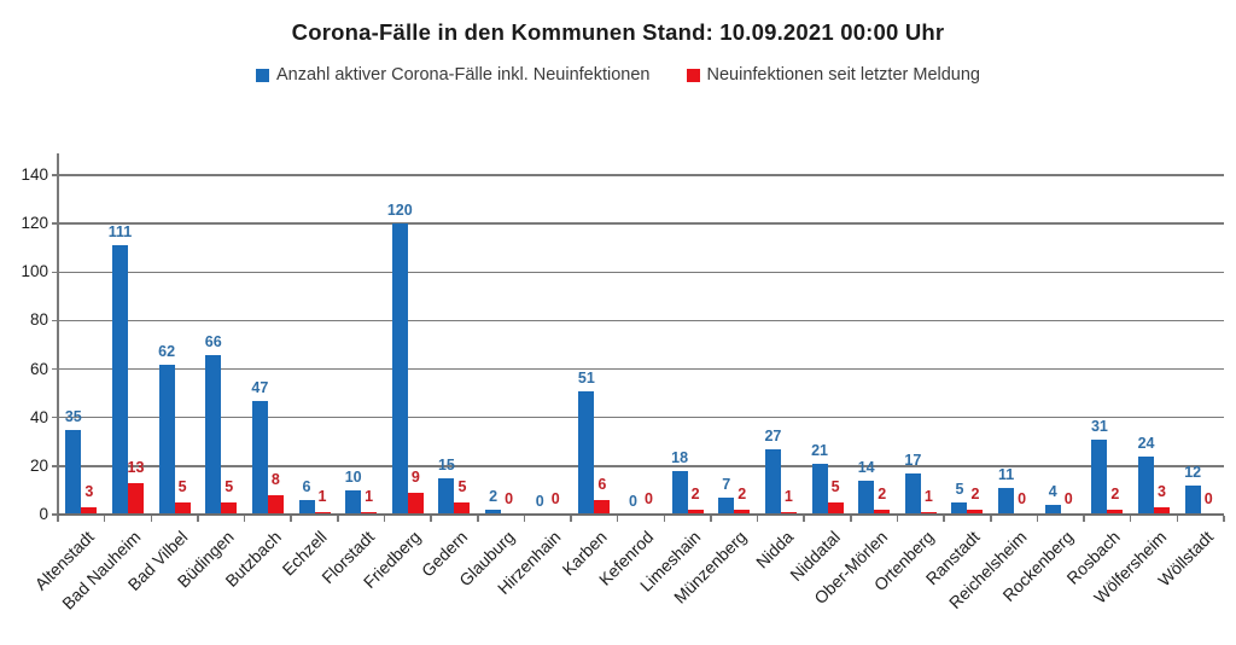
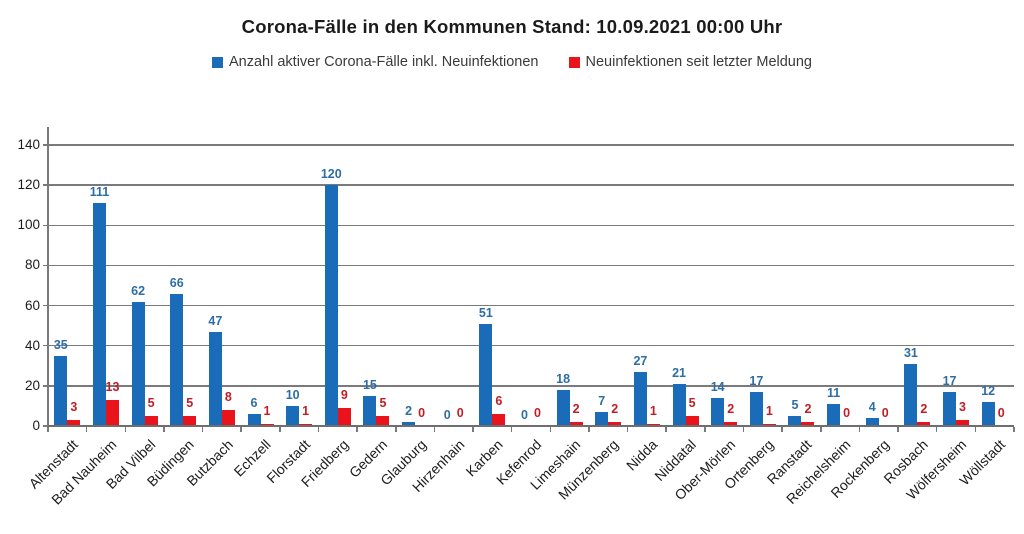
Anzahl aktiver Corona-Fälle inkl. Neuinfektionen/Wölfersheim: 24 -> 17
